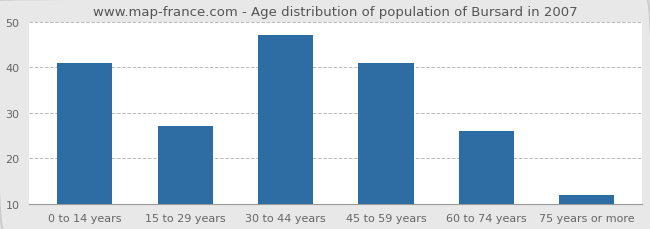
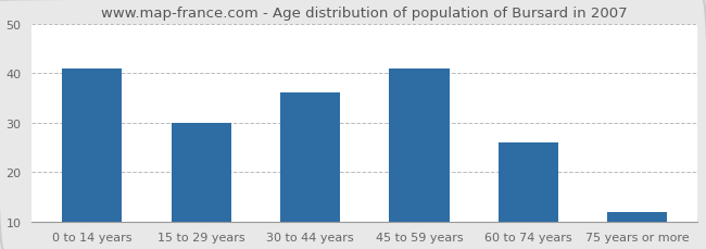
15 to 29 years: 27 -> 30
30 to 44 years: 47 -> 36
